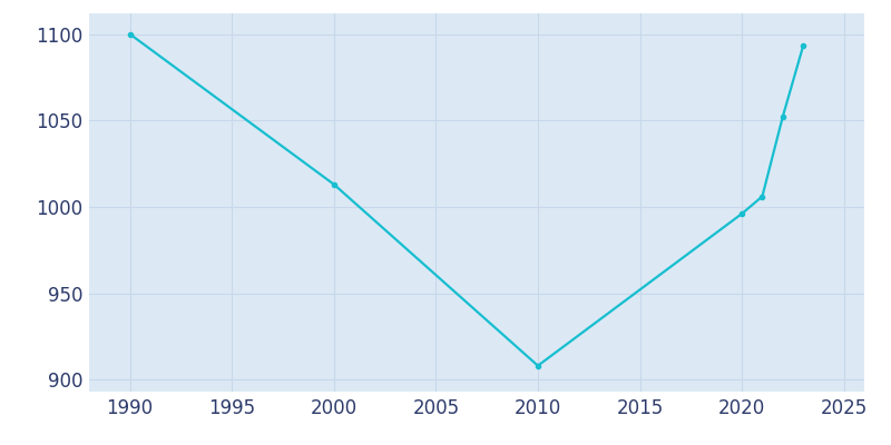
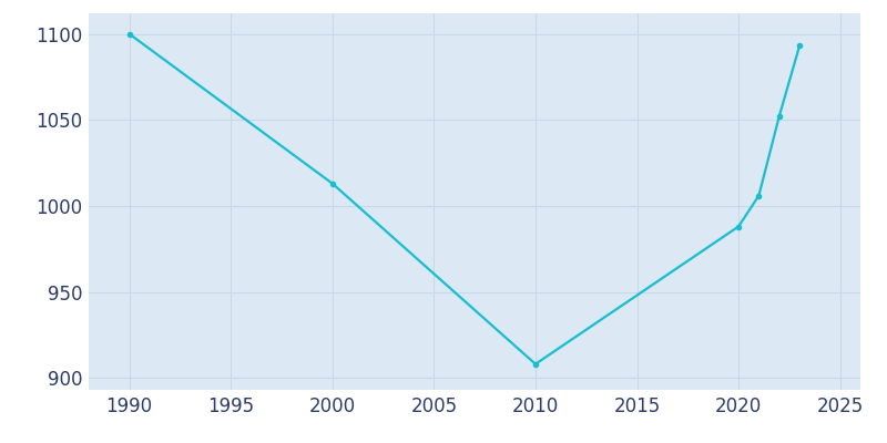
2020: 996 -> 988
